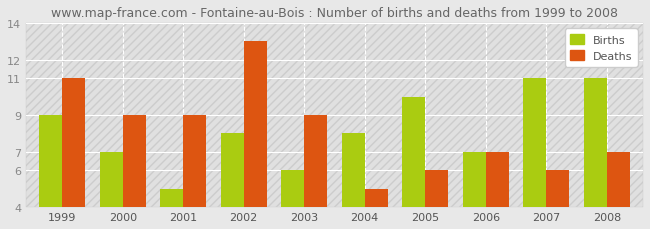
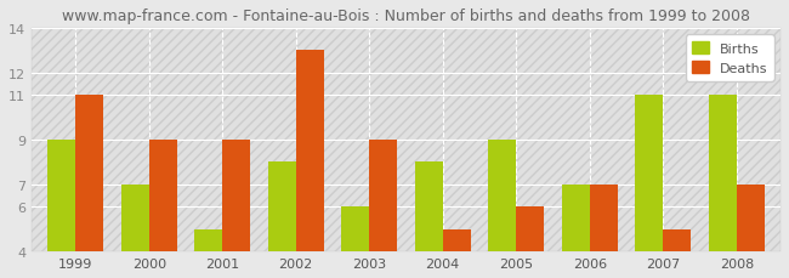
Births/2005: 10 -> 9
Deaths/2007: 6 -> 5
